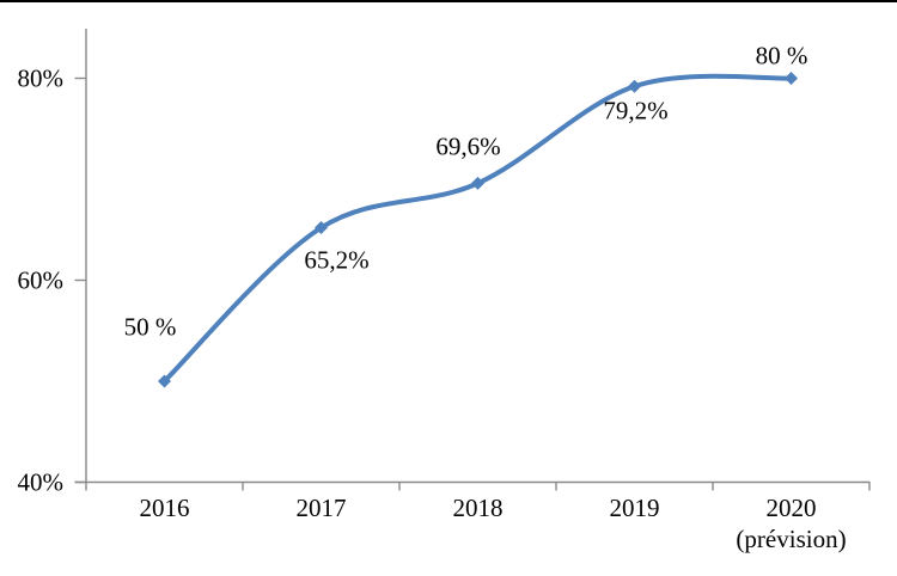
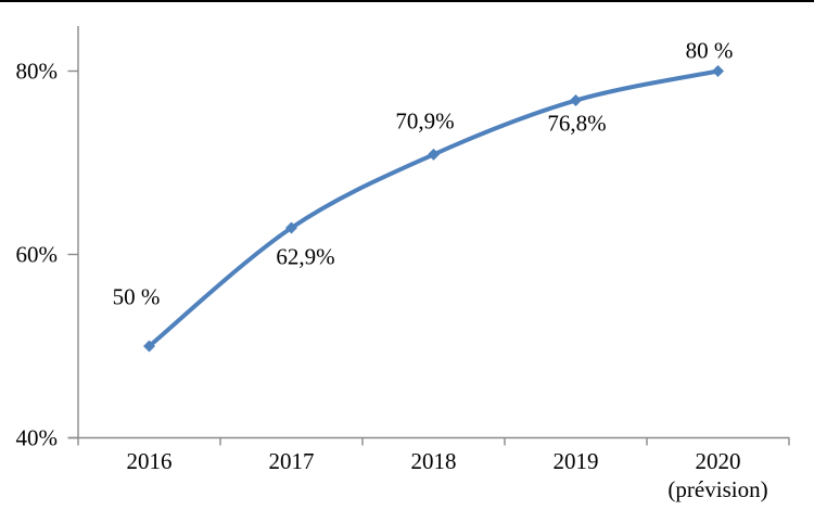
2017: 65,2% -> 62,9%
2018: 69,6% -> 70,9%
2019: 79,2% -> 76,8%
